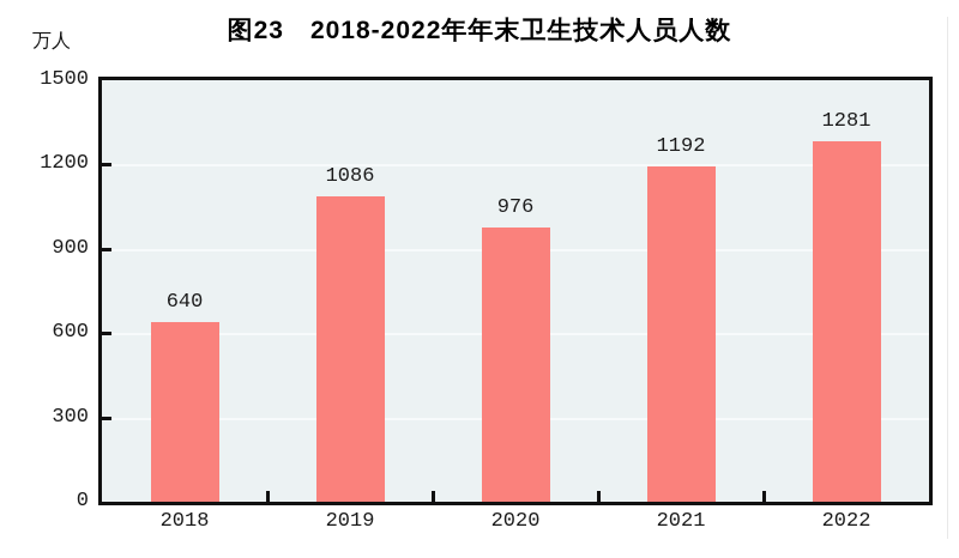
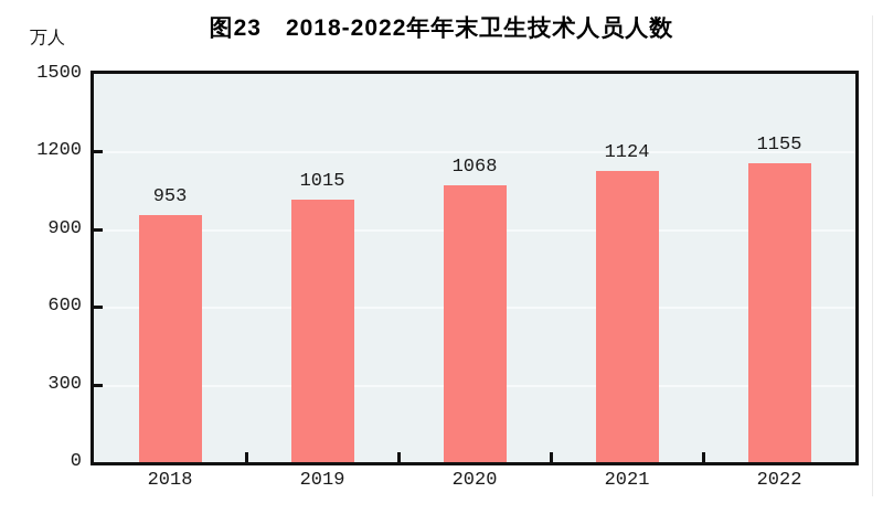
2018: 640 -> 953
2019: 1086 -> 1015
2020: 976 -> 1068
2021: 1192 -> 1124
2022: 1281 -> 1155
